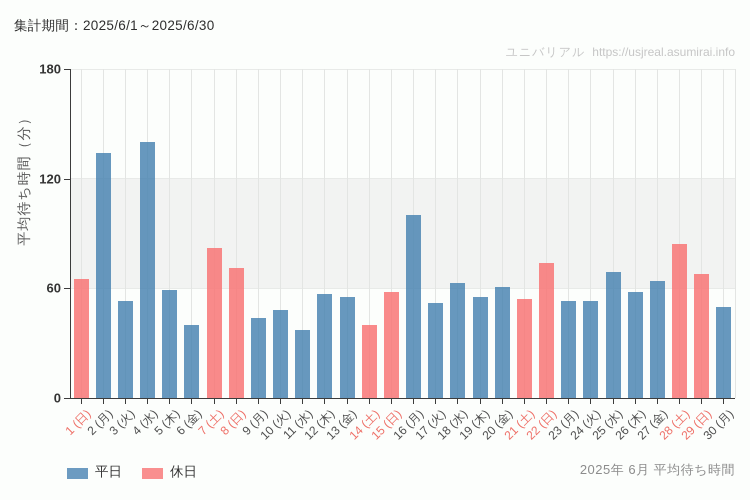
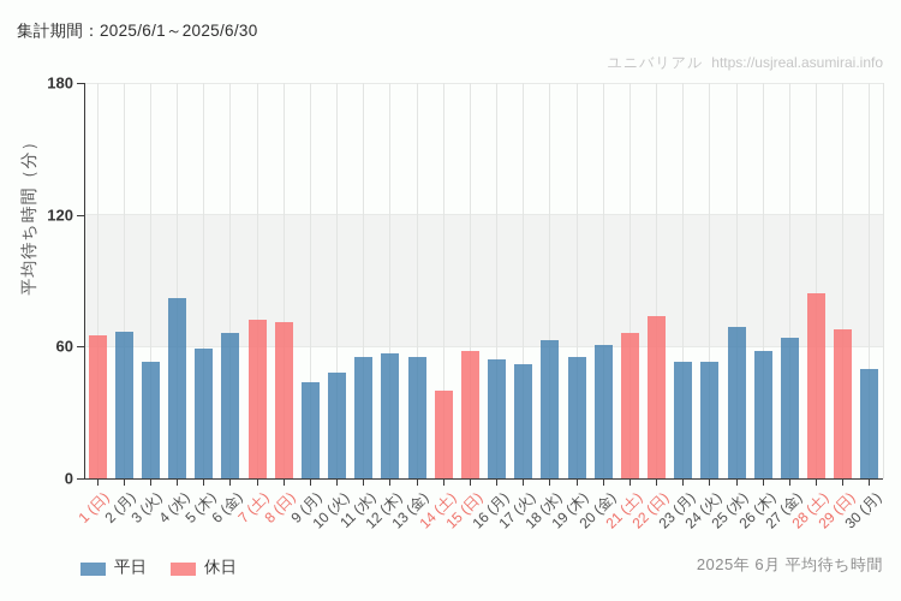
2 (月): 134 -> 67
4 (水): 140 -> 82
6 (金): 40 -> 66
7 (土): 82 -> 72
11 (水): 37 -> 55
16 (月): 100 -> 54
21 (土): 54 -> 66
